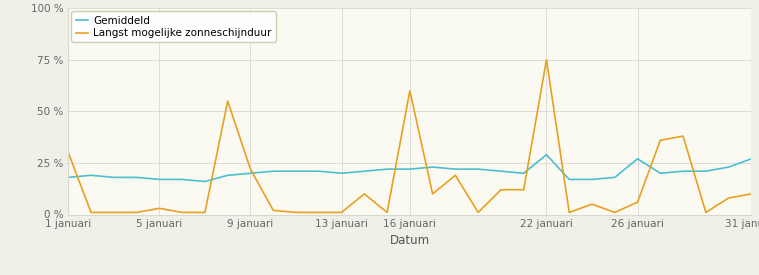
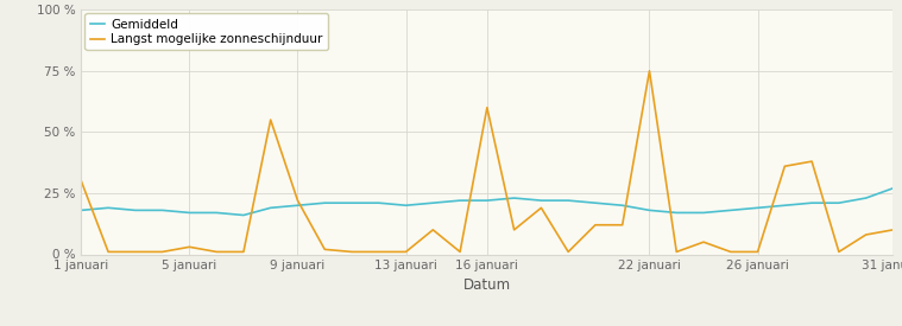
Gemiddeld/22 januari: 29 % -> 18 %
Gemiddeld/26 januari: 27 % -> 19 %
Langst mogelijke zonneschijnduur/26 januari: 6 % -> 1 %
